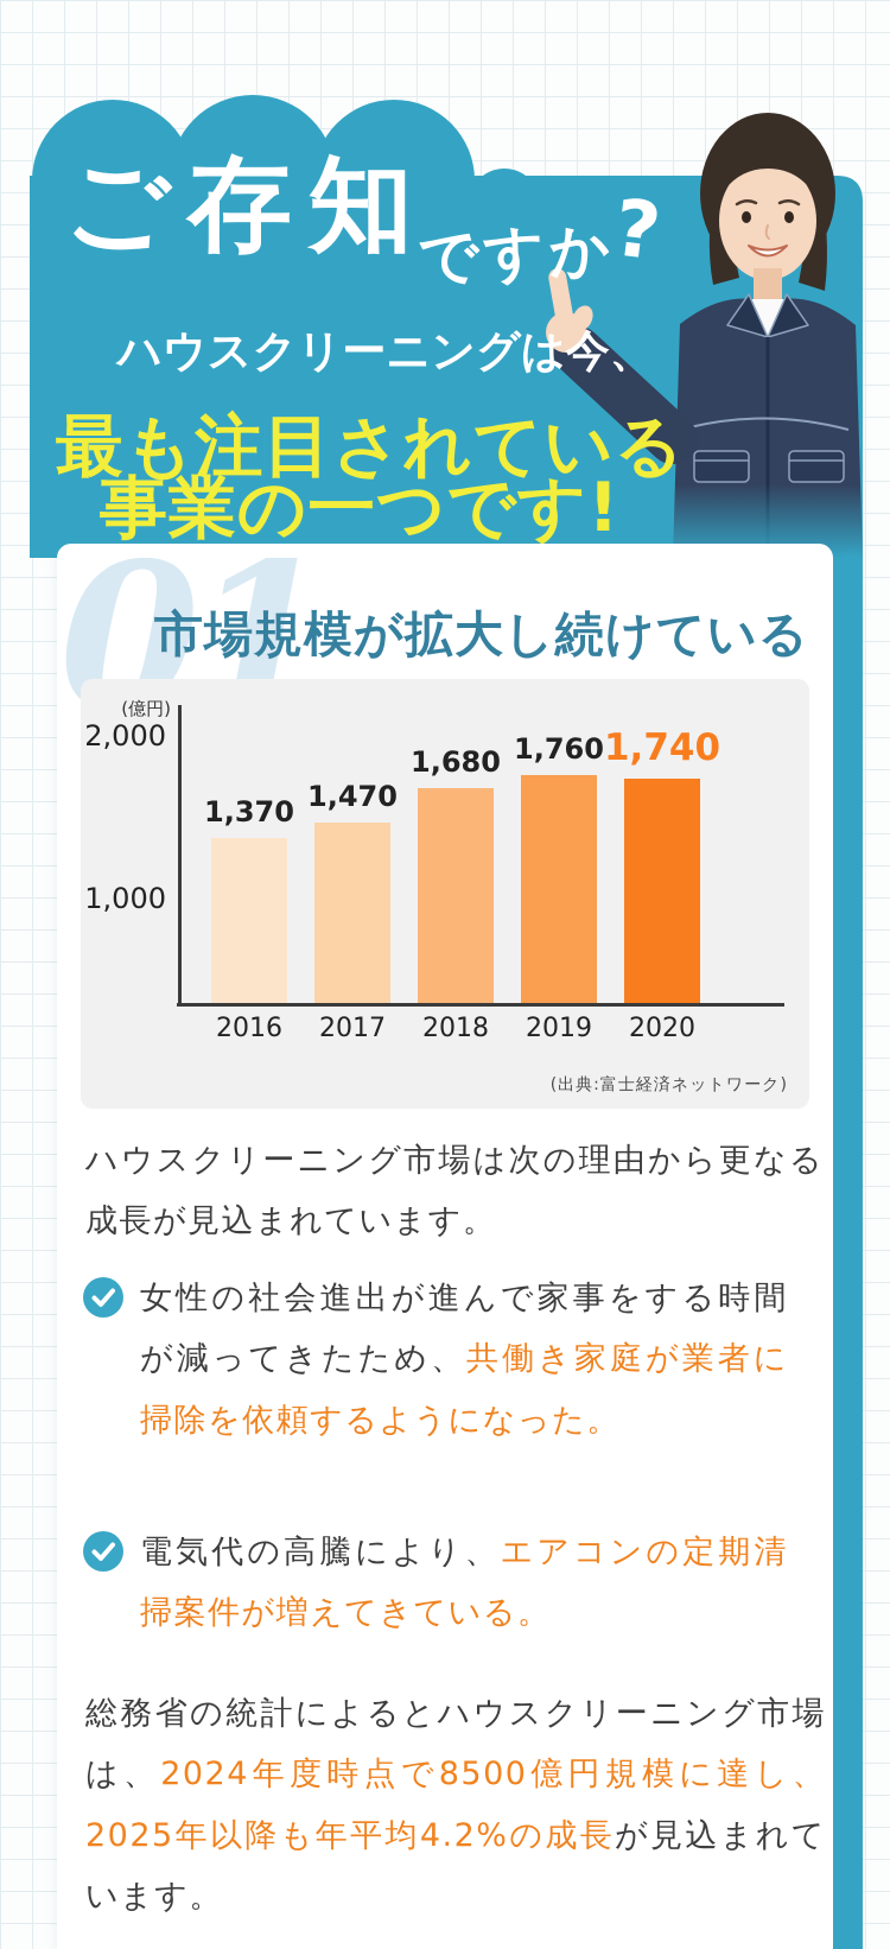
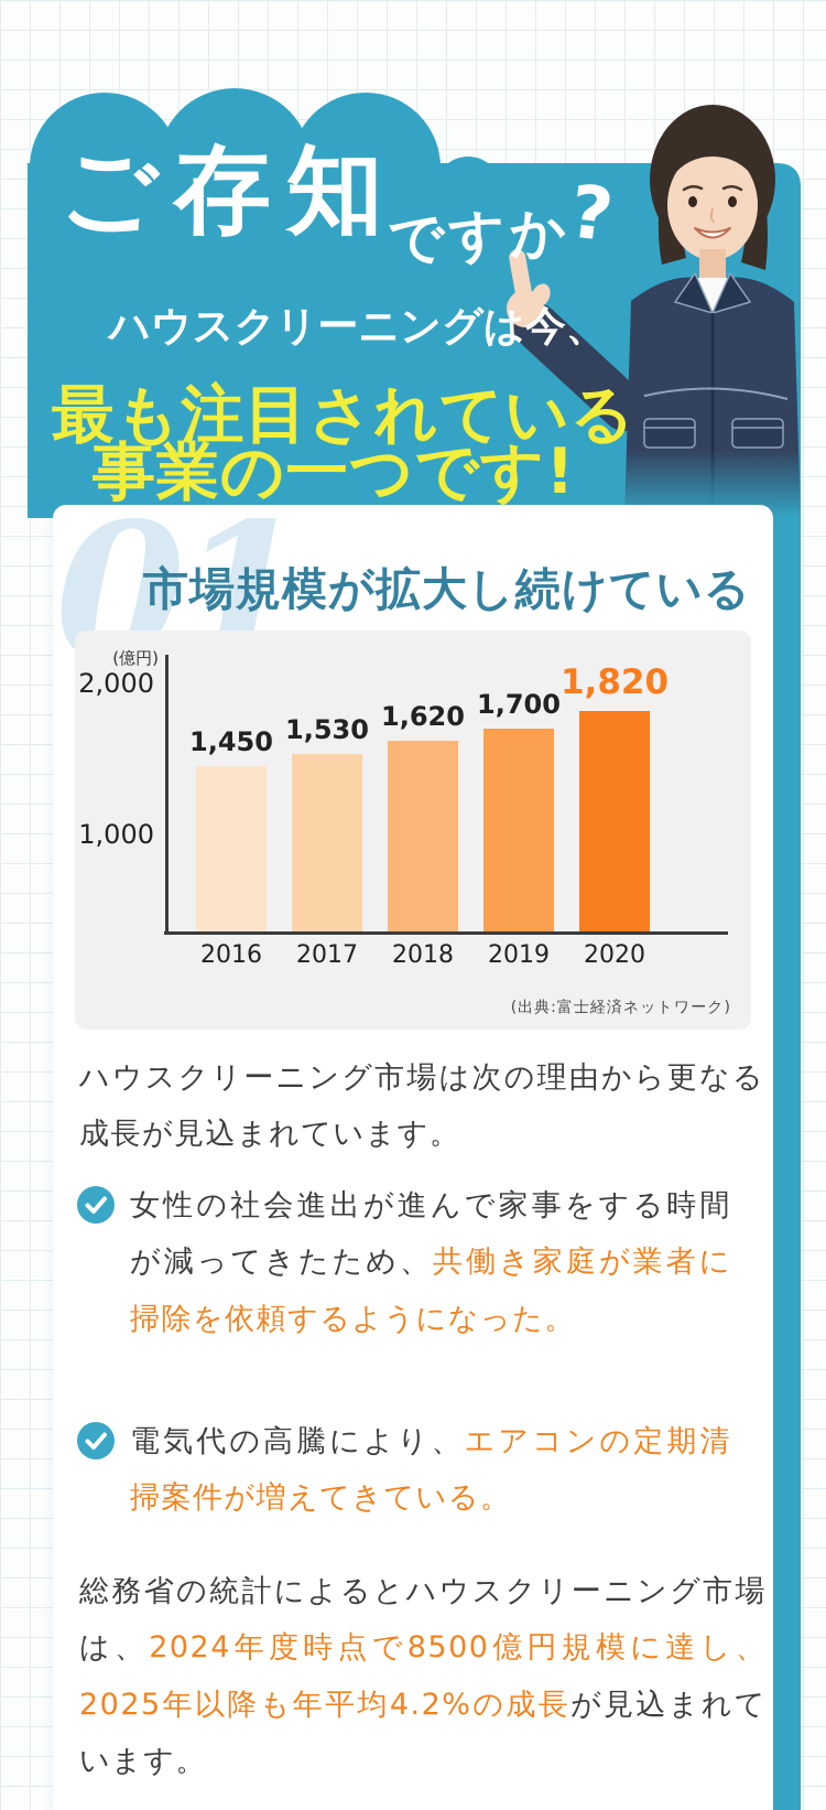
2016: 1,370 -> 1,450
2017: 1,470 -> 1,530
2018: 1,680 -> 1,620
2019: 1,760 -> 1,700
2020: 1,740 -> 1,820
